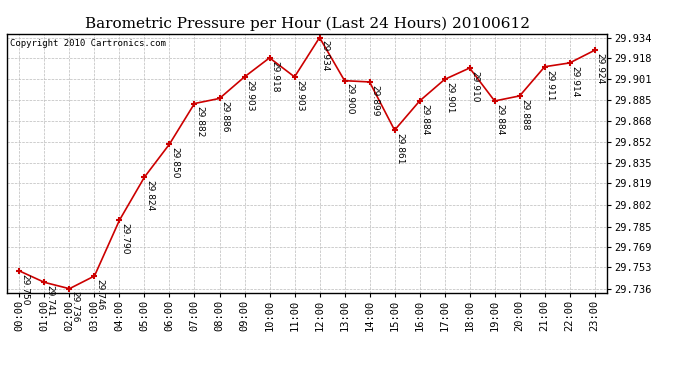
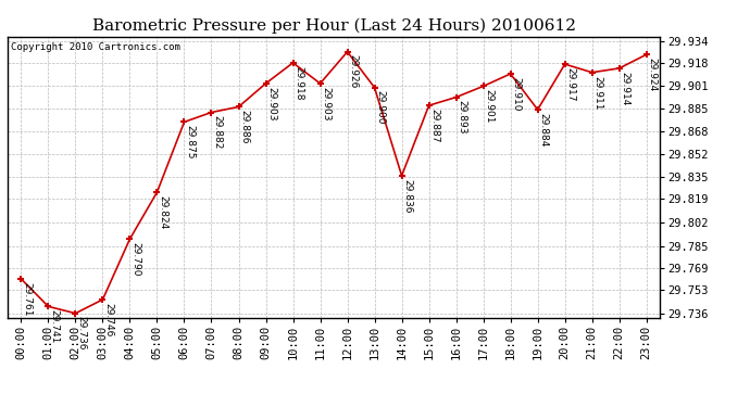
00:00: 29.750 -> 29.761
06:00: 29.850 -> 29.875
12:00: 29.934 -> 29.926
14:00: 29.899 -> 29.836
15:00: 29.861 -> 29.887
16:00: 29.884 -> 29.893
20:00: 29.888 -> 29.917
